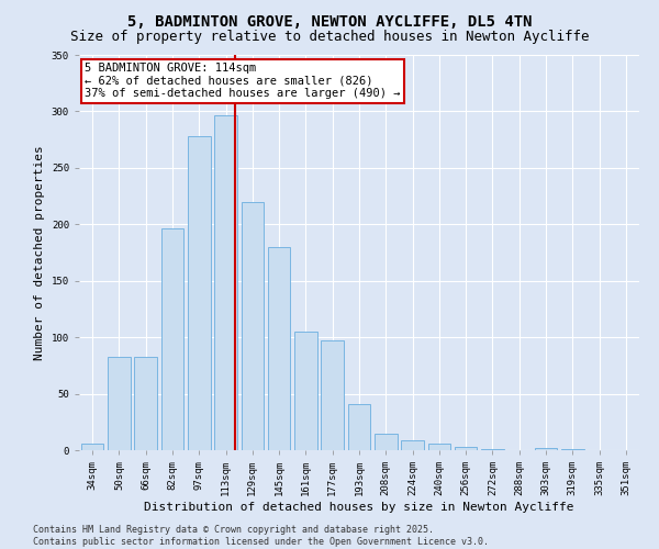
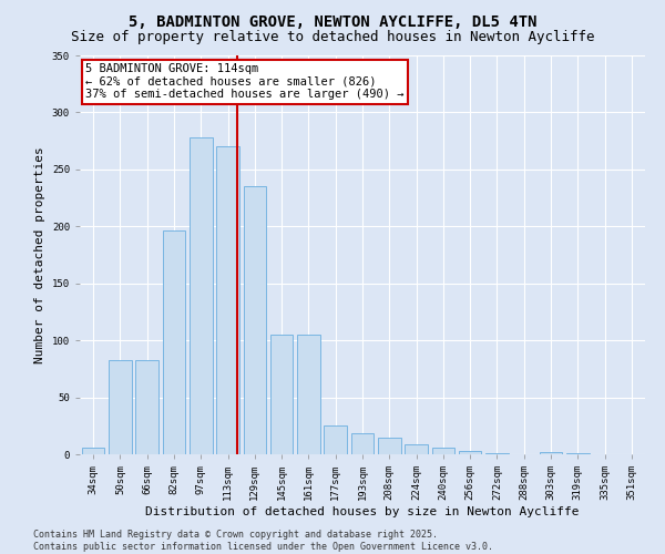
113sqm: 297 -> 270
129sqm: 220 -> 235
145sqm: 180 -> 105
177sqm: 97 -> 25
193sqm: 41 -> 18
